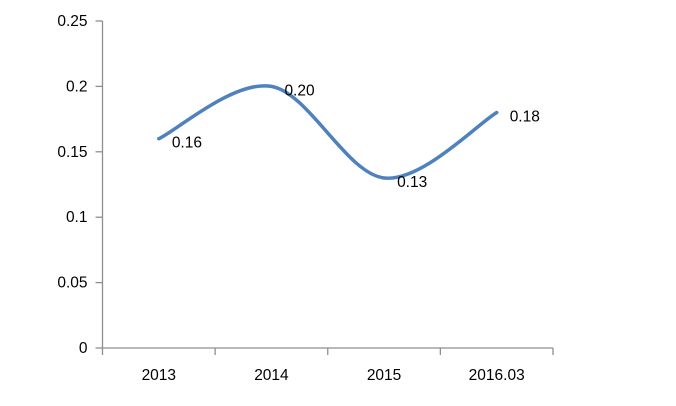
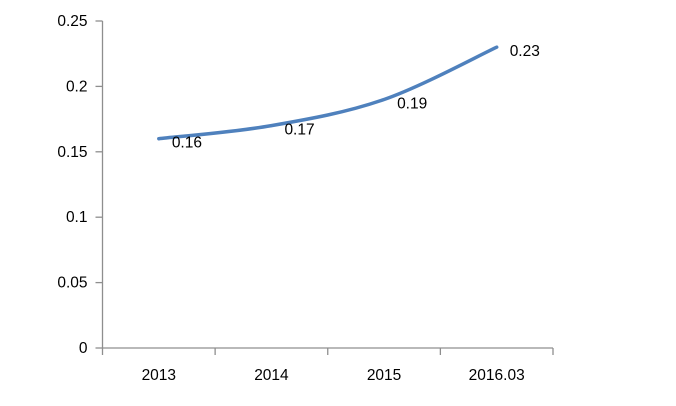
2014: 0.20 -> 0.17
2015: 0.13 -> 0.19
2016.03: 0.18 -> 0.23
